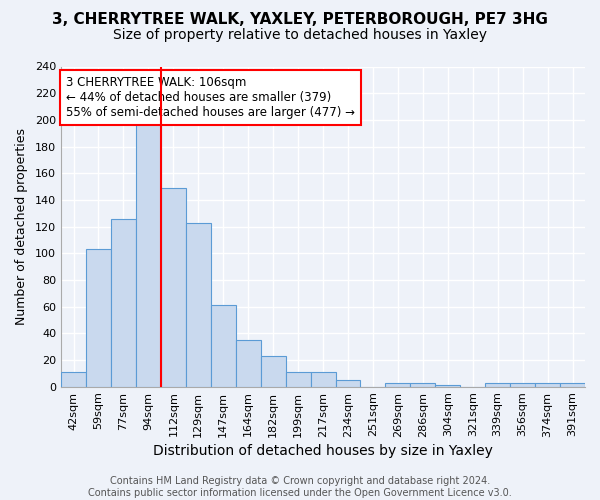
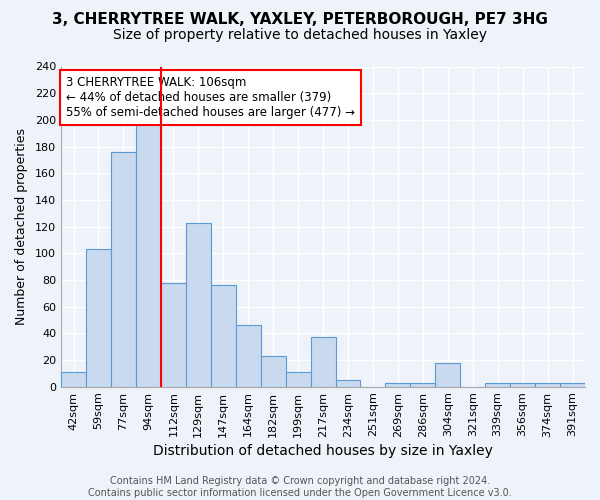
77sqm: 126 -> 176
112sqm: 149 -> 78
147sqm: 61 -> 76
164sqm: 35 -> 46
217sqm: 11 -> 37
304sqm: 1 -> 18
